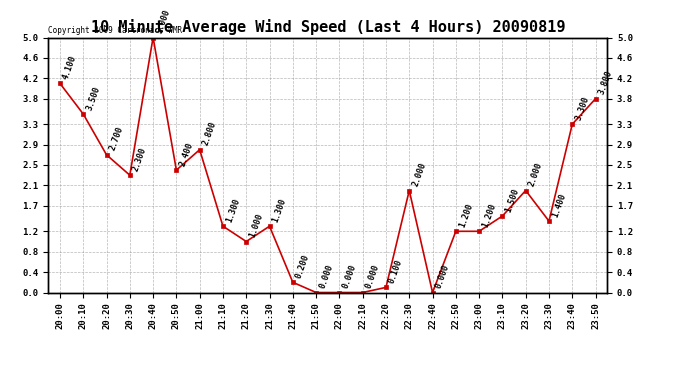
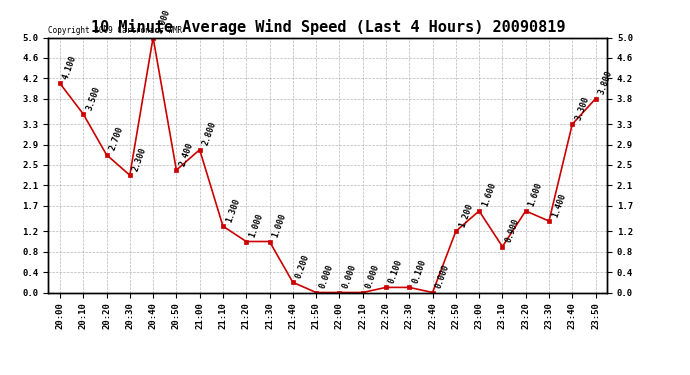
21:30: 1.300 -> 1.000
22:30: 2.000 -> 0.100
23:00: 1.200 -> 1.600
23:10: 1.500 -> 0.900
23:20: 2.000 -> 1.600
